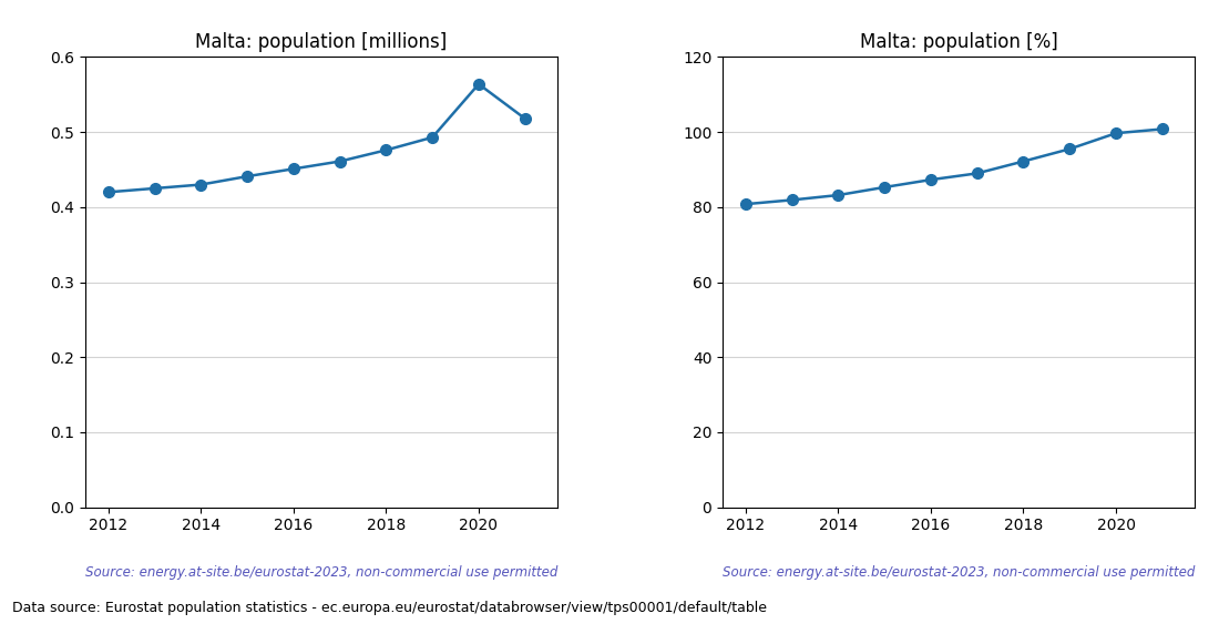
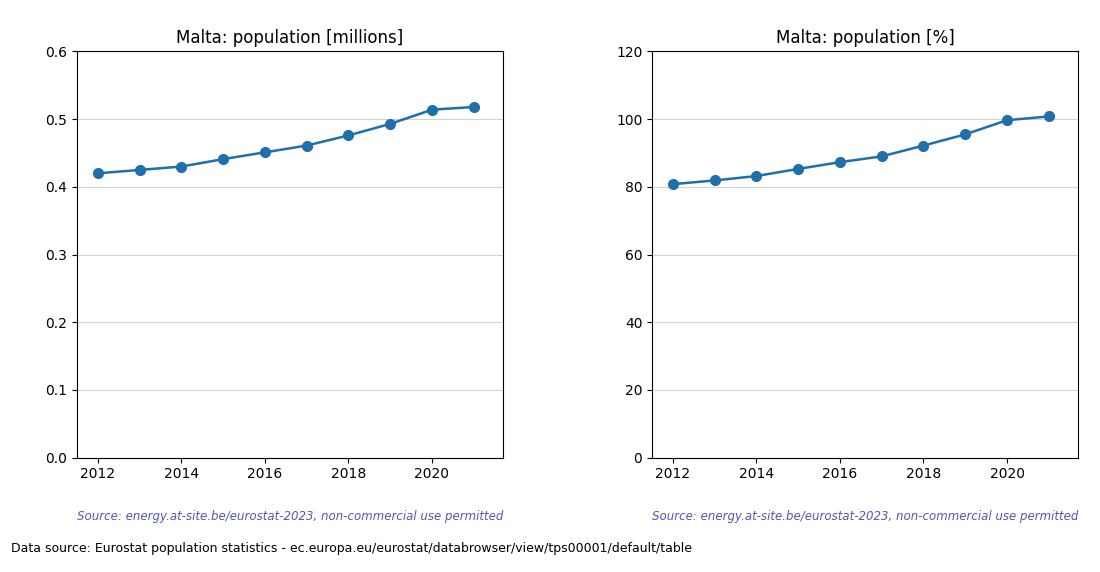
Malta: population [millions]/2020: 0.564 -> 0.514
